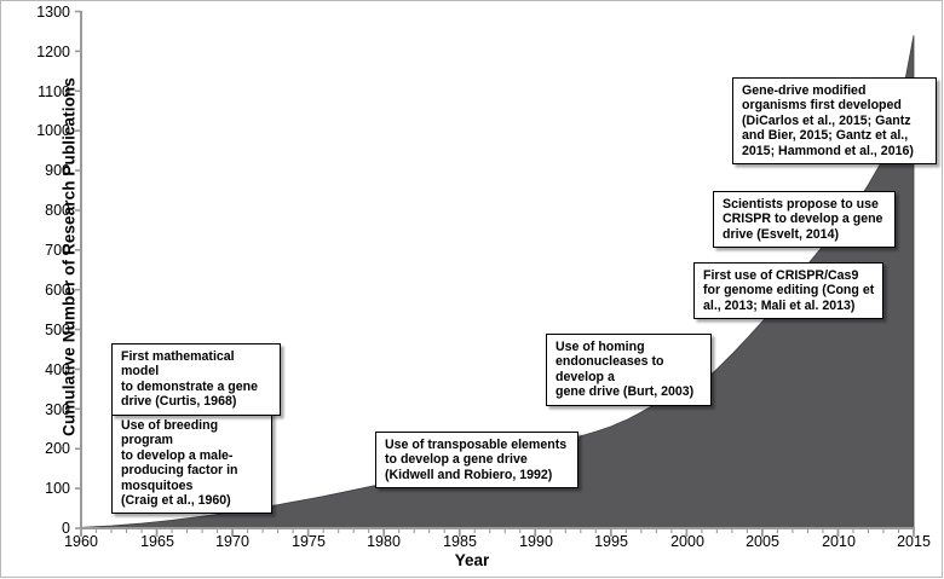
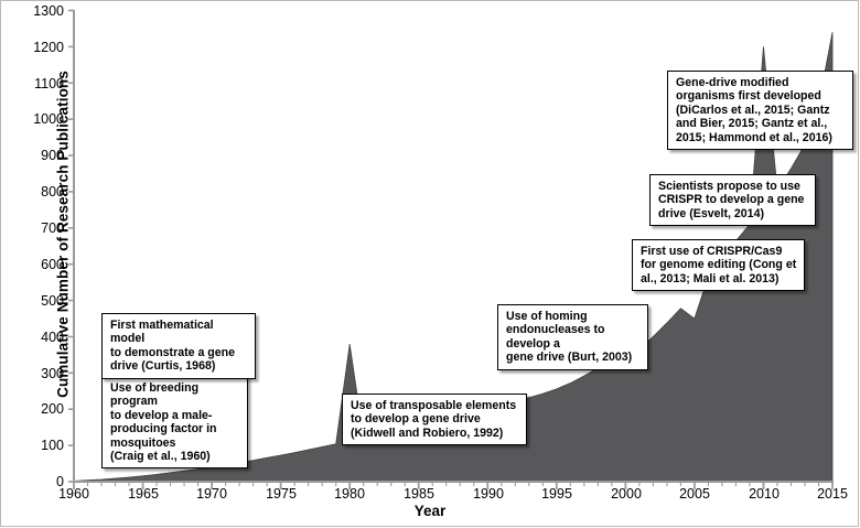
1980: 110 -> 380
2005: 520 -> 450
2010: 760 -> 1200
